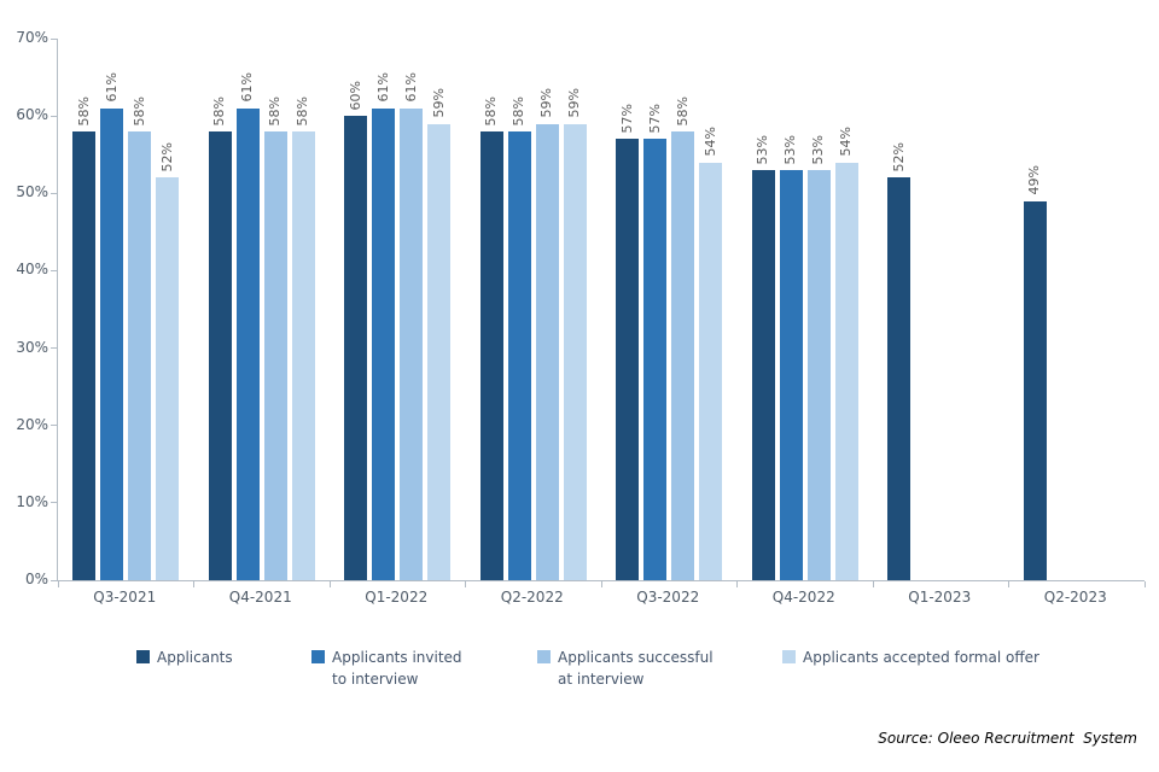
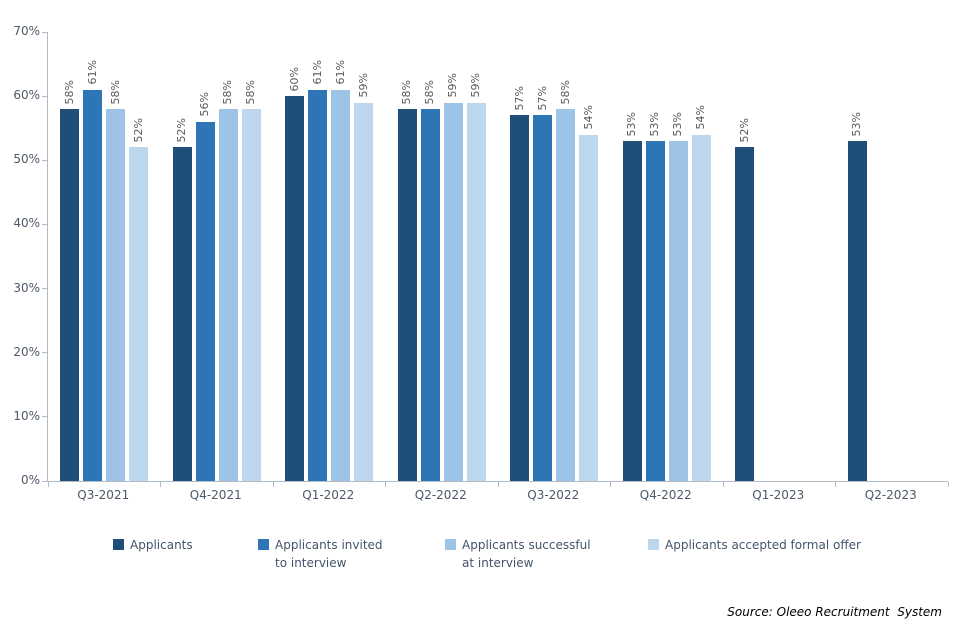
Applicants/Q4-2021: 58% -> 52%
Applicants invited to interview/Q4-2021: 61% -> 56%
Applicants/Q2-2023: 49% -> 53%
